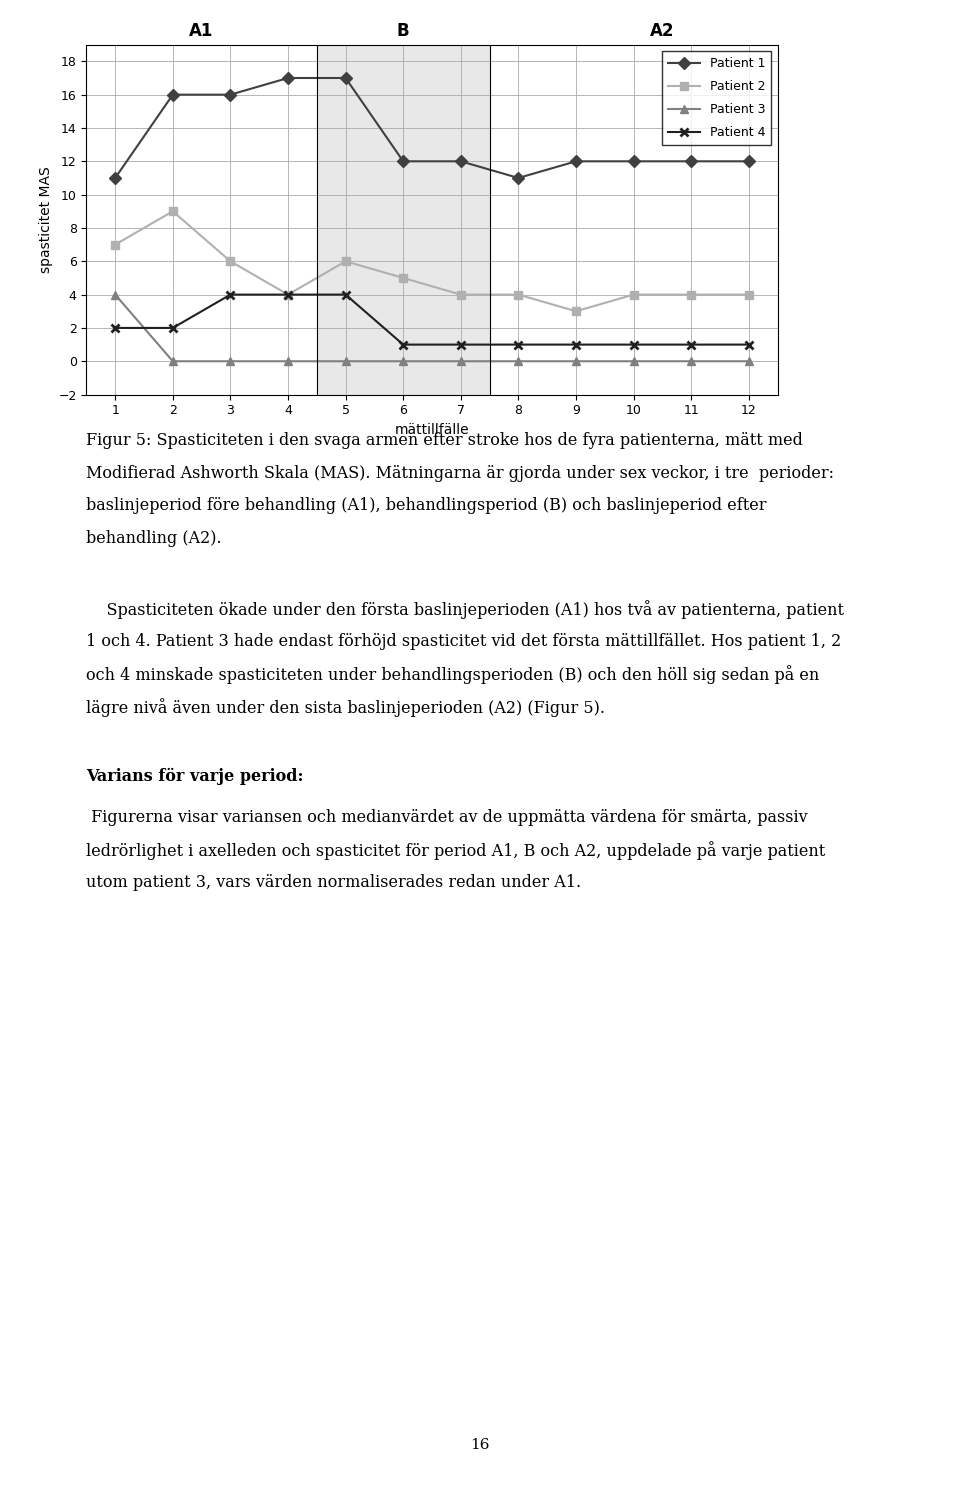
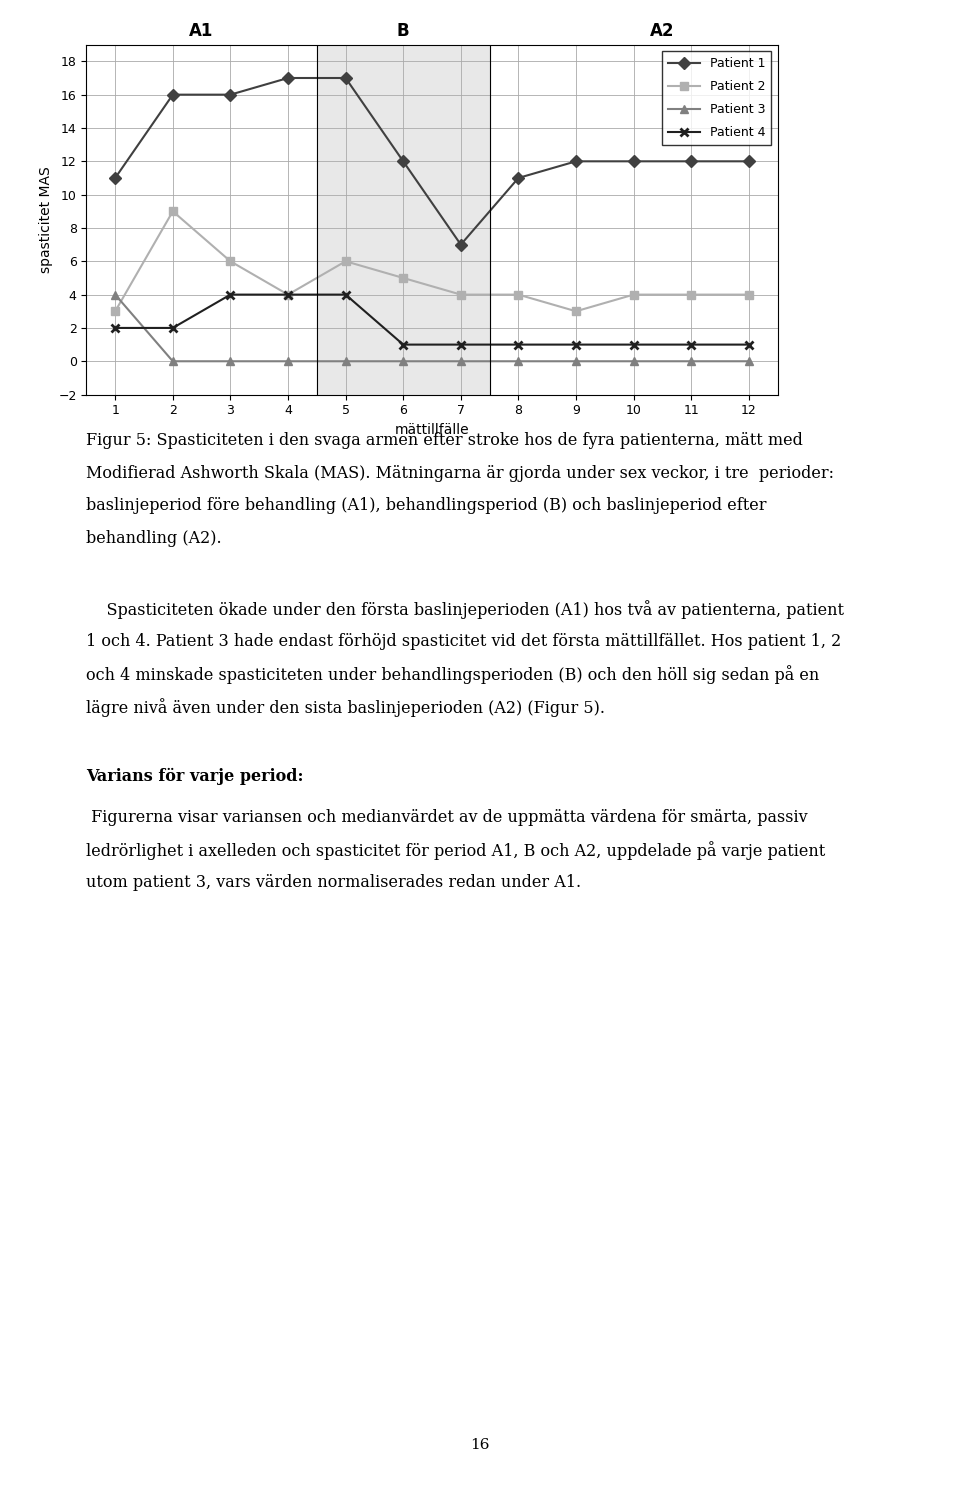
Patient 2/1: 7 -> 3
Patient 1/7: 12 -> 7
